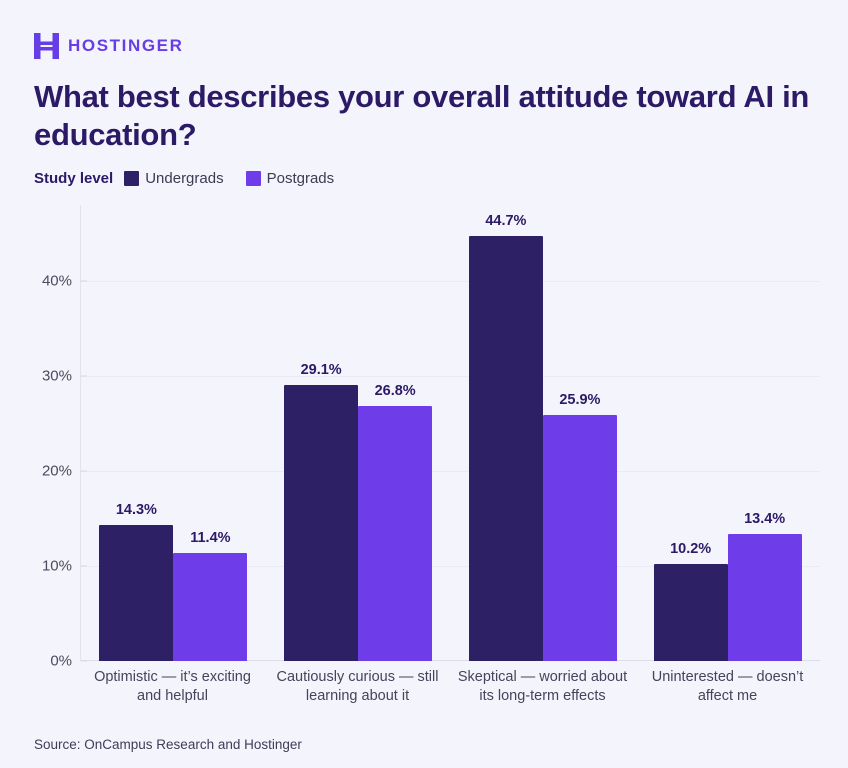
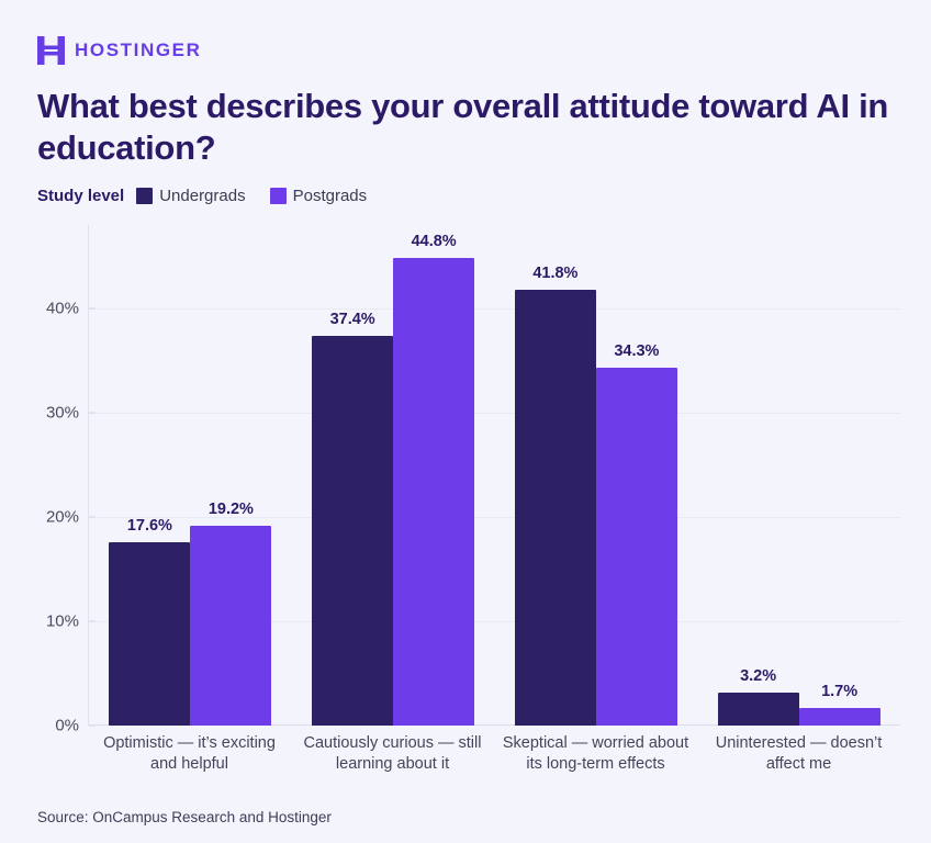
Undergrads/Optimistic — it’s exciting and helpful: 14.3% -> 17.6%
Postgrads/Optimistic — it’s exciting and helpful: 11.4% -> 19.2%
Undergrads/Cautiously curious — still learning about it: 29.1% -> 37.4%
Postgrads/Cautiously curious — still learning about it: 26.8% -> 44.8%
Undergrads/Skeptical — worried about its long-term effects: 44.7% -> 41.8%
Postgrads/Skeptical — worried about its long-term effects: 25.9% -> 34.3%
Undergrads/Uninterested — doesn’t affect me: 10.2% -> 3.2%
Postgrads/Uninterested — doesn’t affect me: 13.4% -> 1.7%
